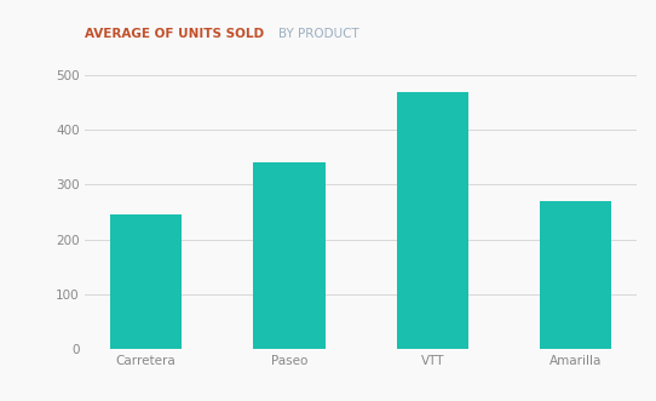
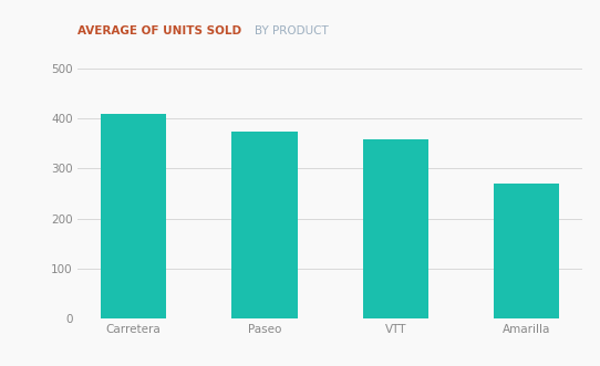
Carretera: 245 -> 410
Paseo: 340 -> 373
VTT: 470 -> 358
